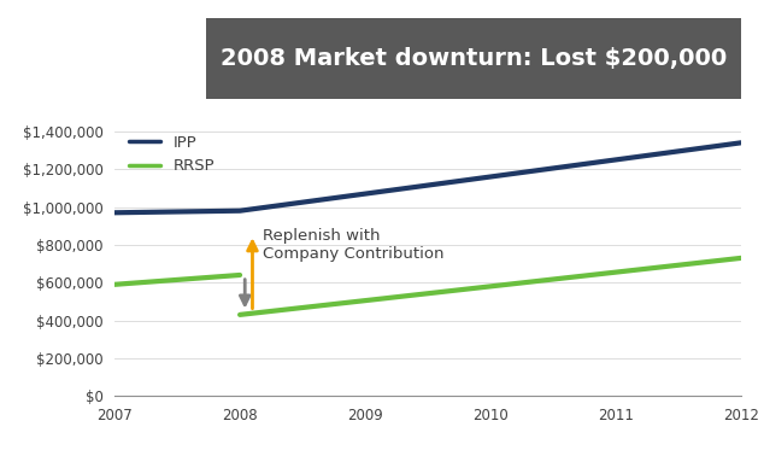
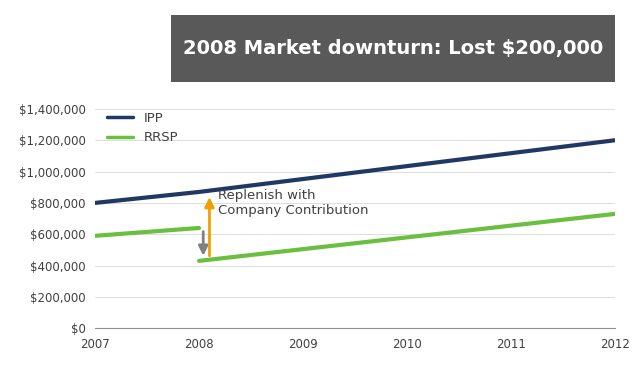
2007: $970,000 -> $800,000
2008: $980,000 -> $870,000
2012: $1,340,000 -> $1,200,000
